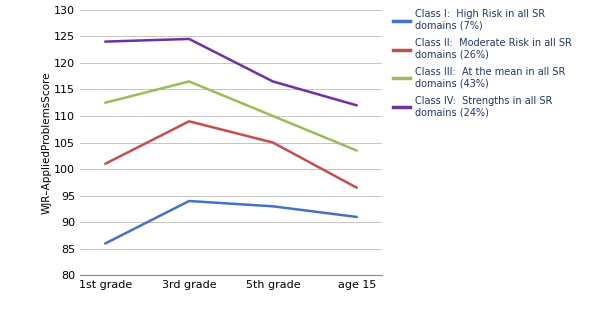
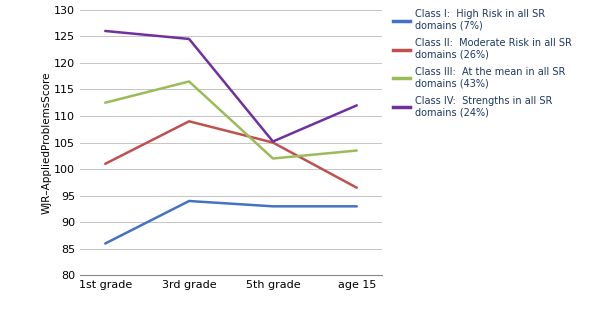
Class IV: Strengths in all SR domains (24%)/1st grade: 124.0 -> 126.0
Class III: At the mean in all SR domains (43%)/5th grade: 110.0 -> 102.0
Class IV: Strengths in all SR domains (24%)/5th grade: 116.5 -> 105.2
Class I: High Risk in all SR domains (7%)/age 15: 91 -> 93
